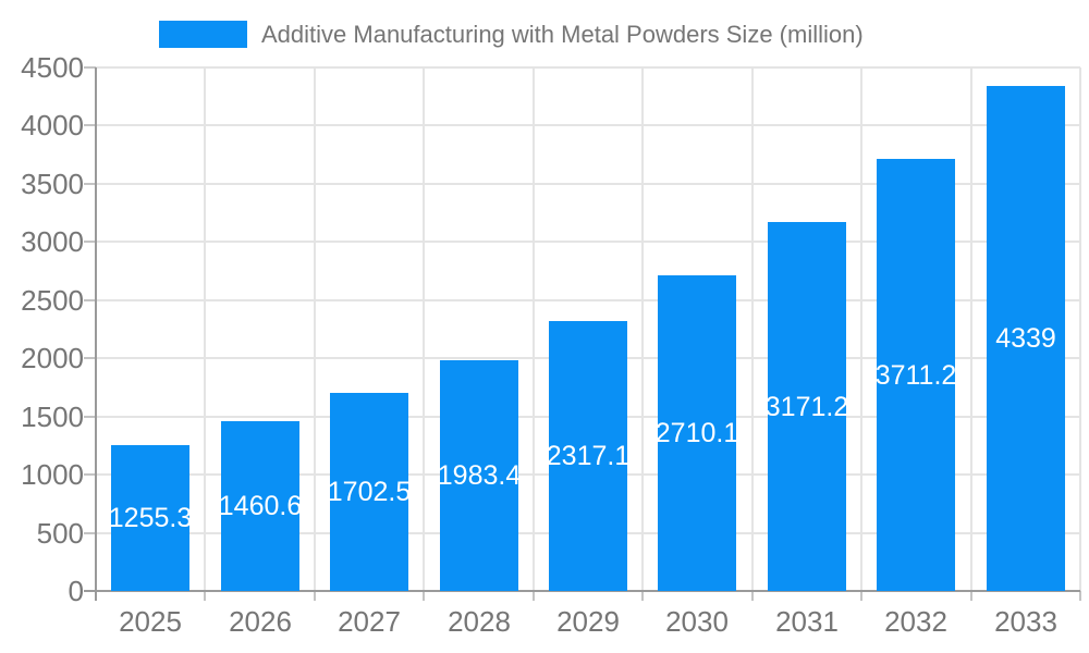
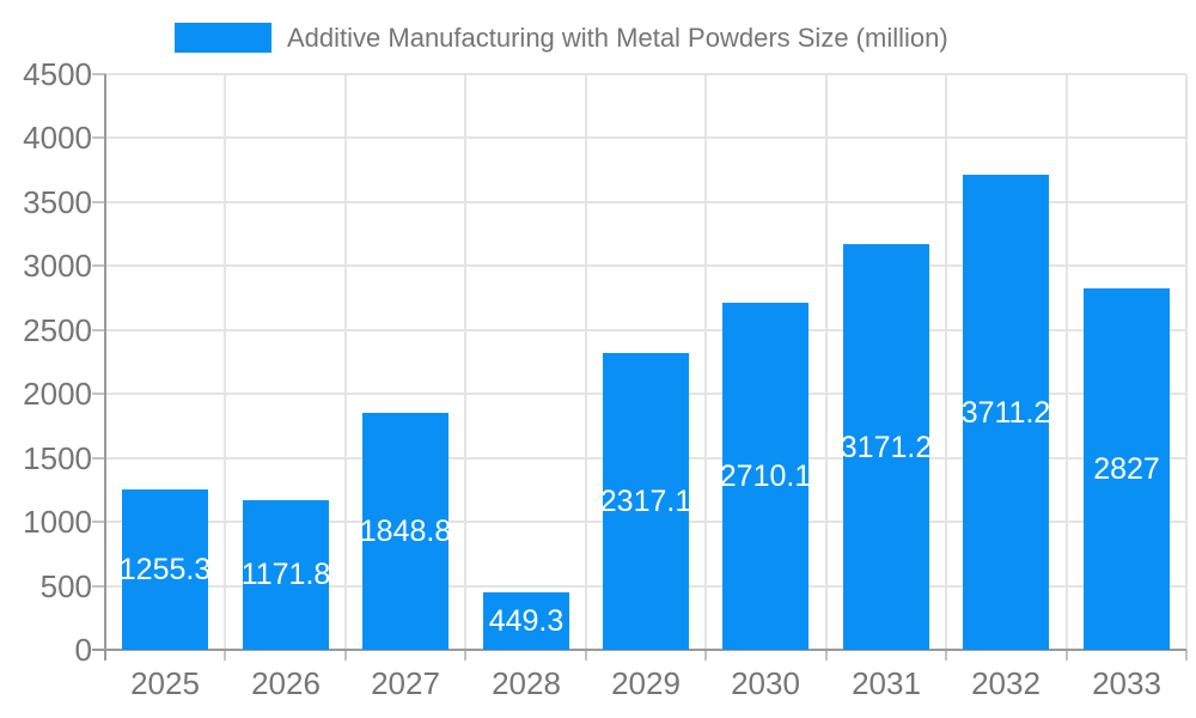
2026: 1460.6 -> 1171.8
2027: 1702.5 -> 1848.8
2028: 1983.4 -> 449.3
2033: 4339 -> 2827
